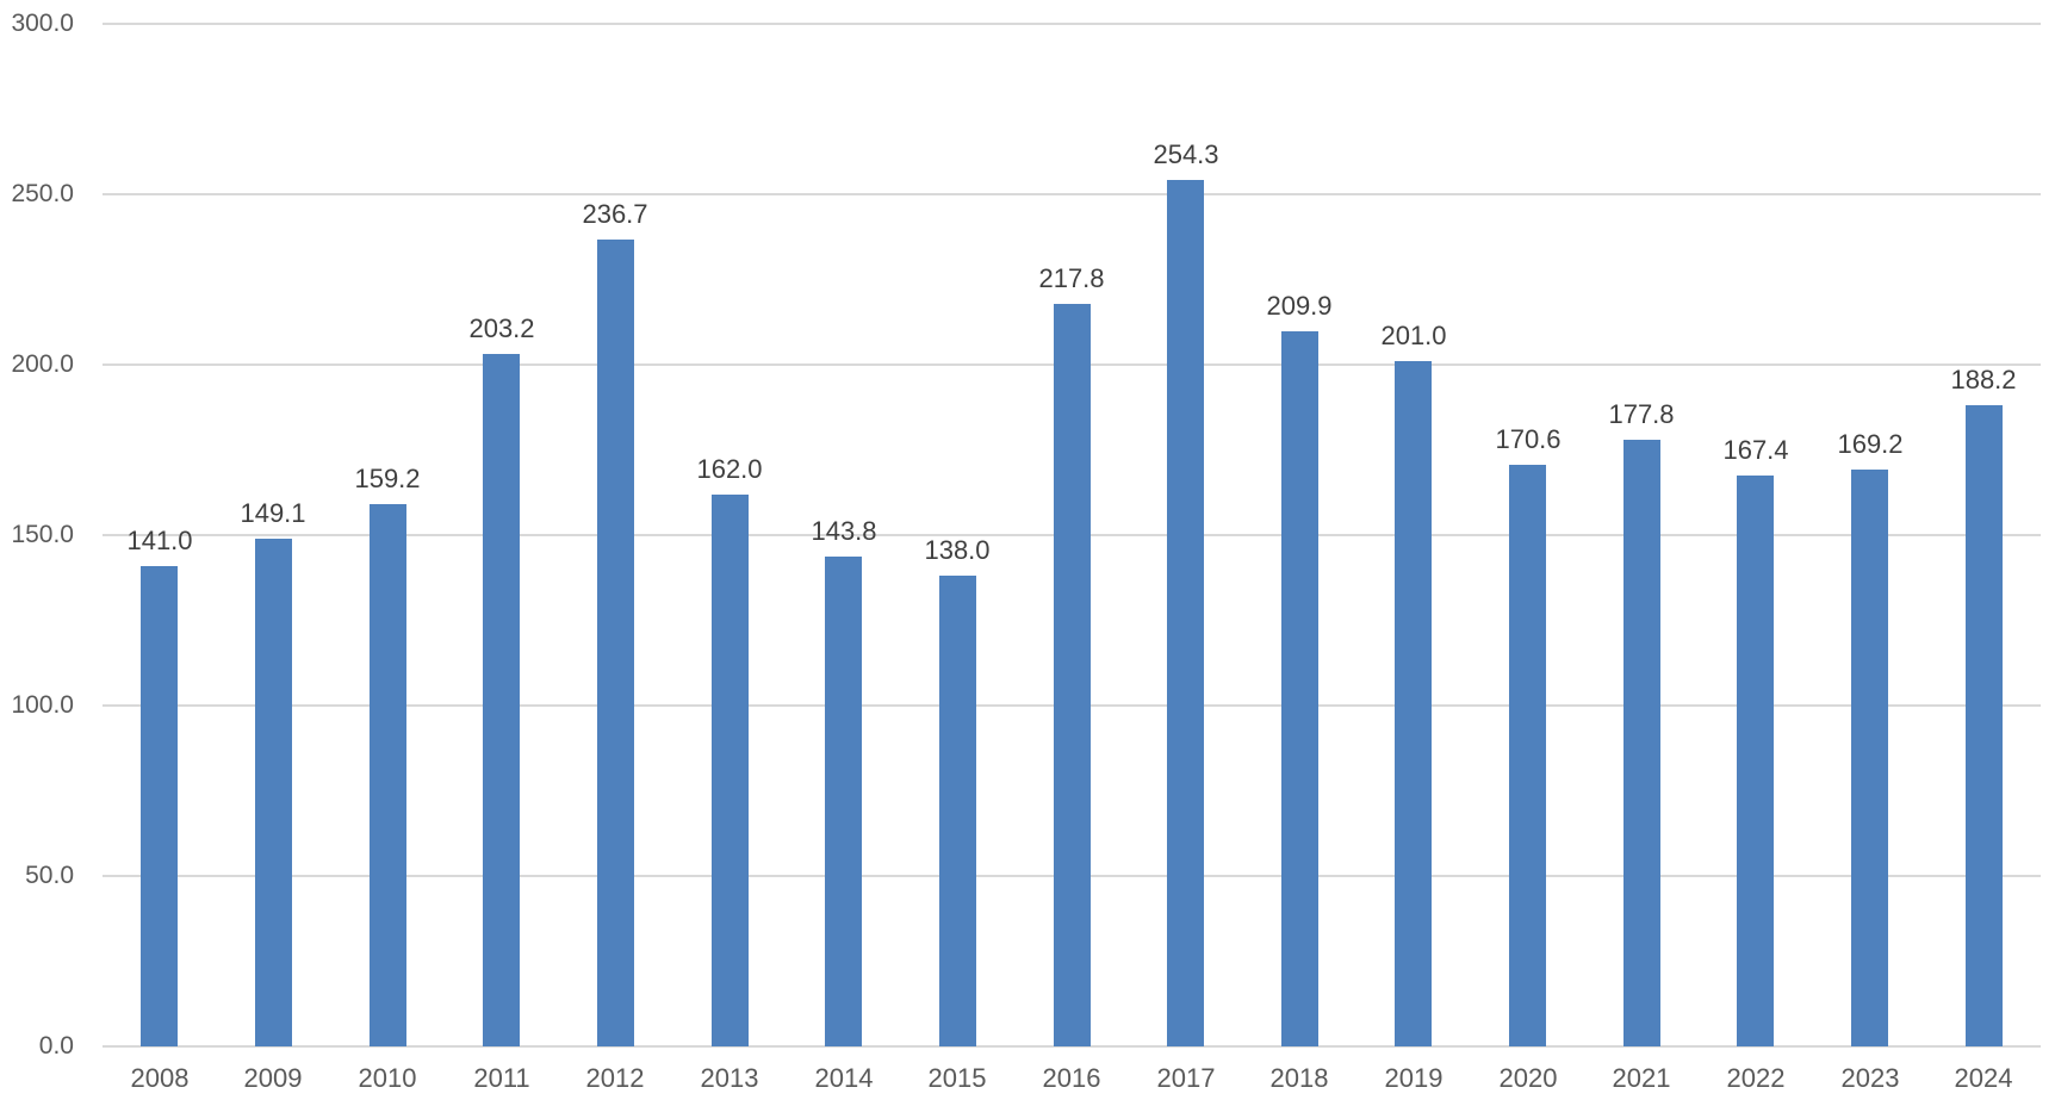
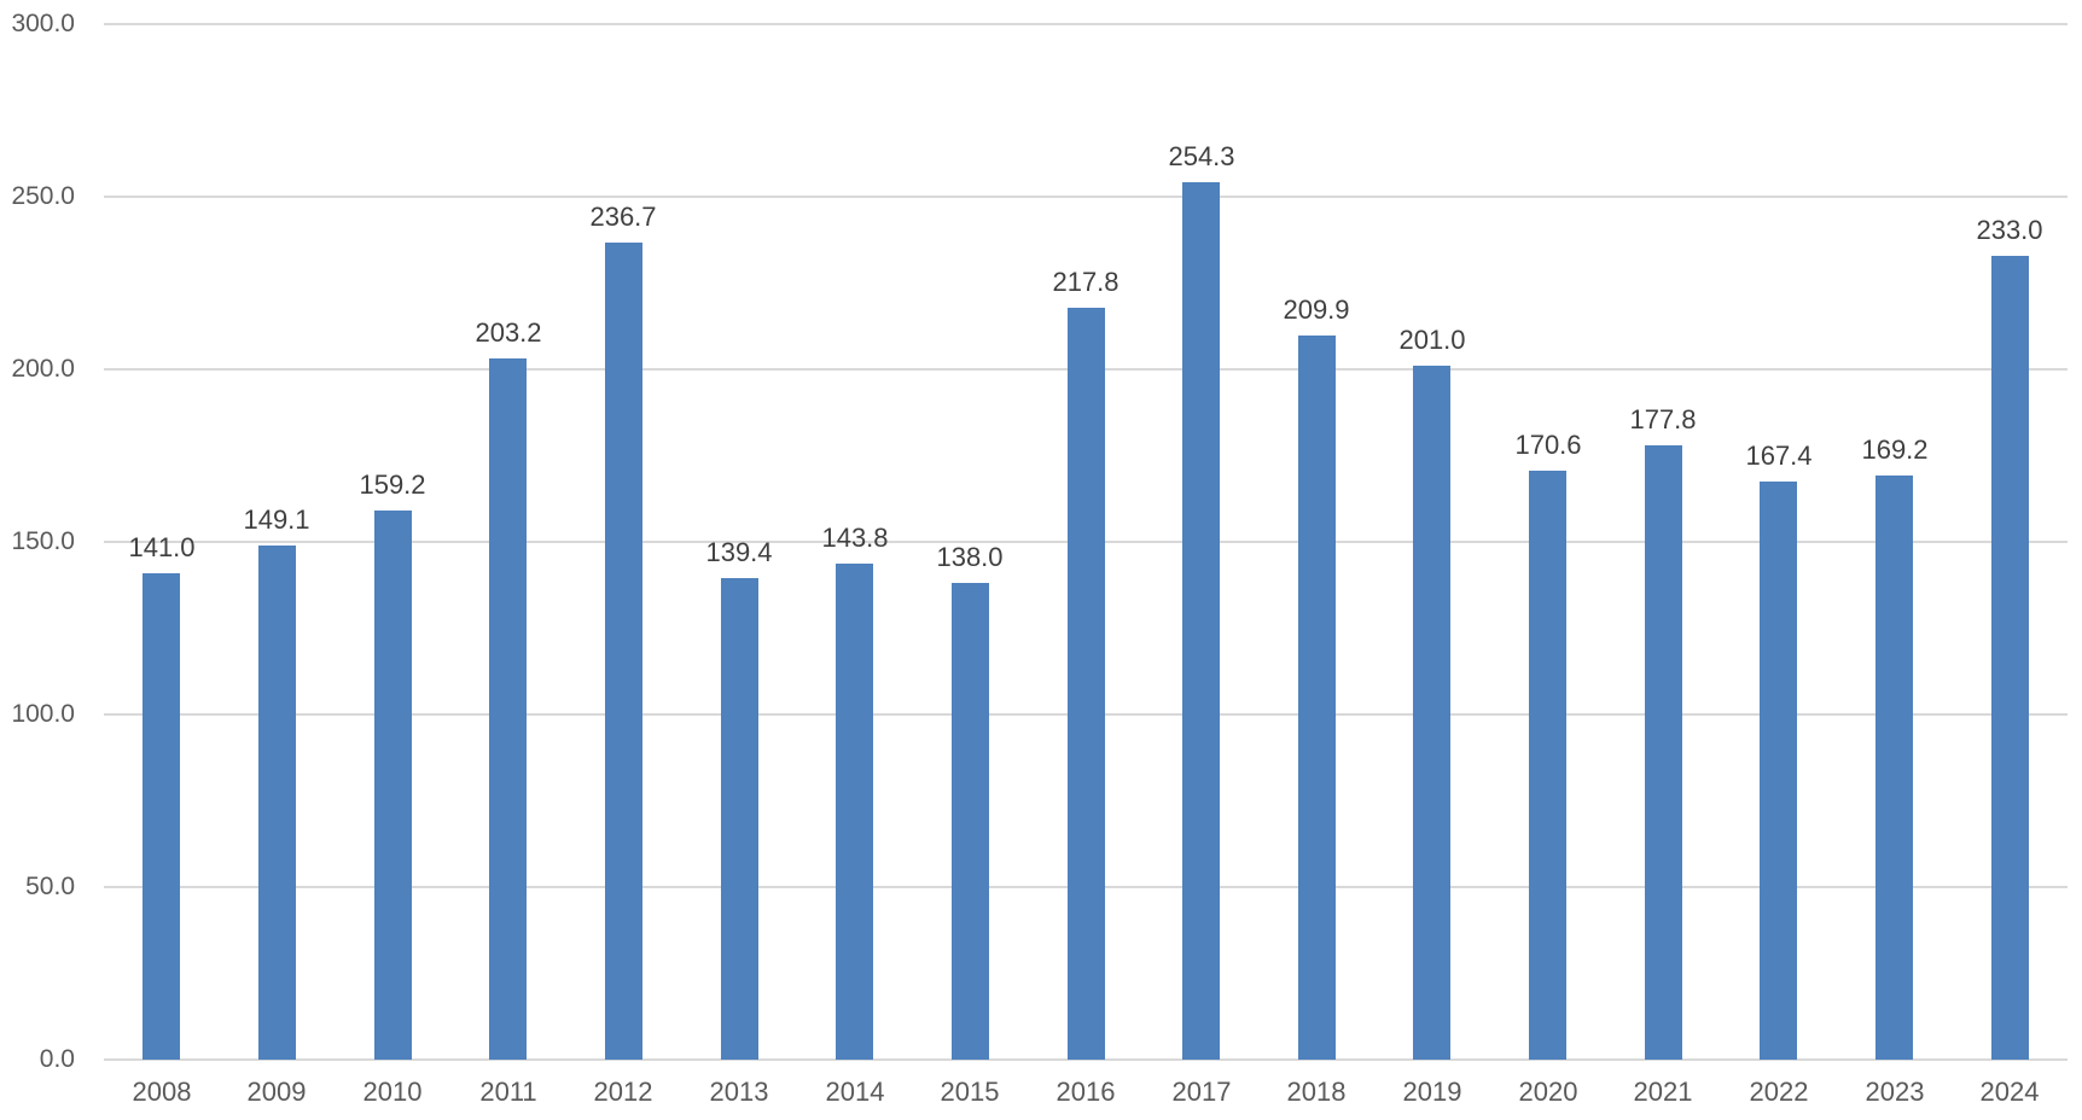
2013: 162.0 -> 139.4
2024: 188.2 -> 233.0
